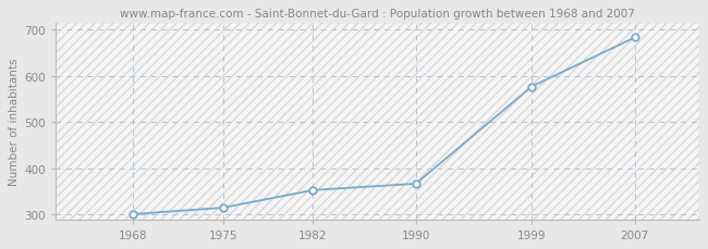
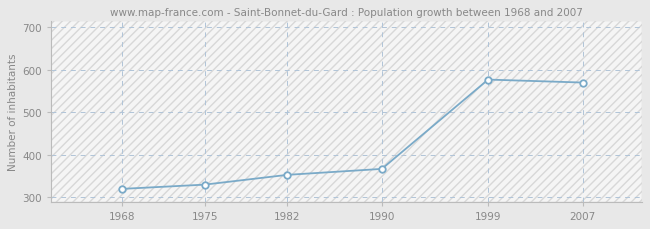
1968: 301 -> 320
1975: 315 -> 330
2007: 683 -> 570
